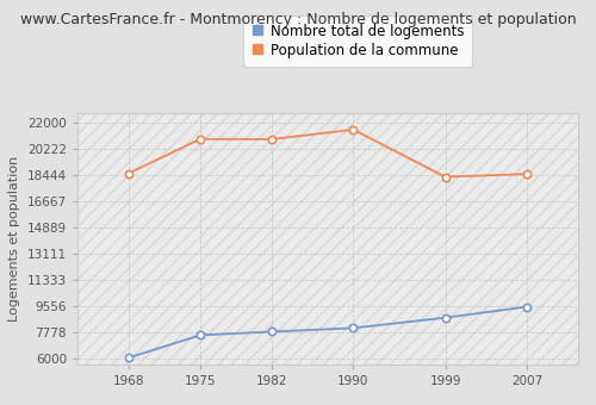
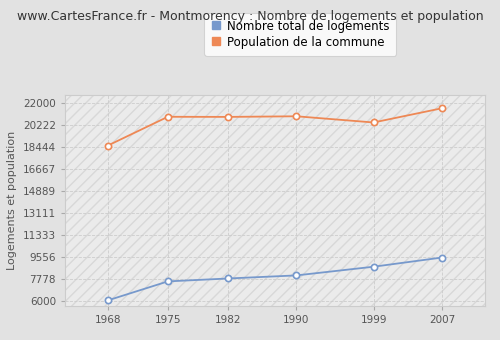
Population de la commune/1990: 21500 -> 20900
Population de la commune/1999: 18300 -> 20400
Population de la commune/2007: 18500 -> 21600
